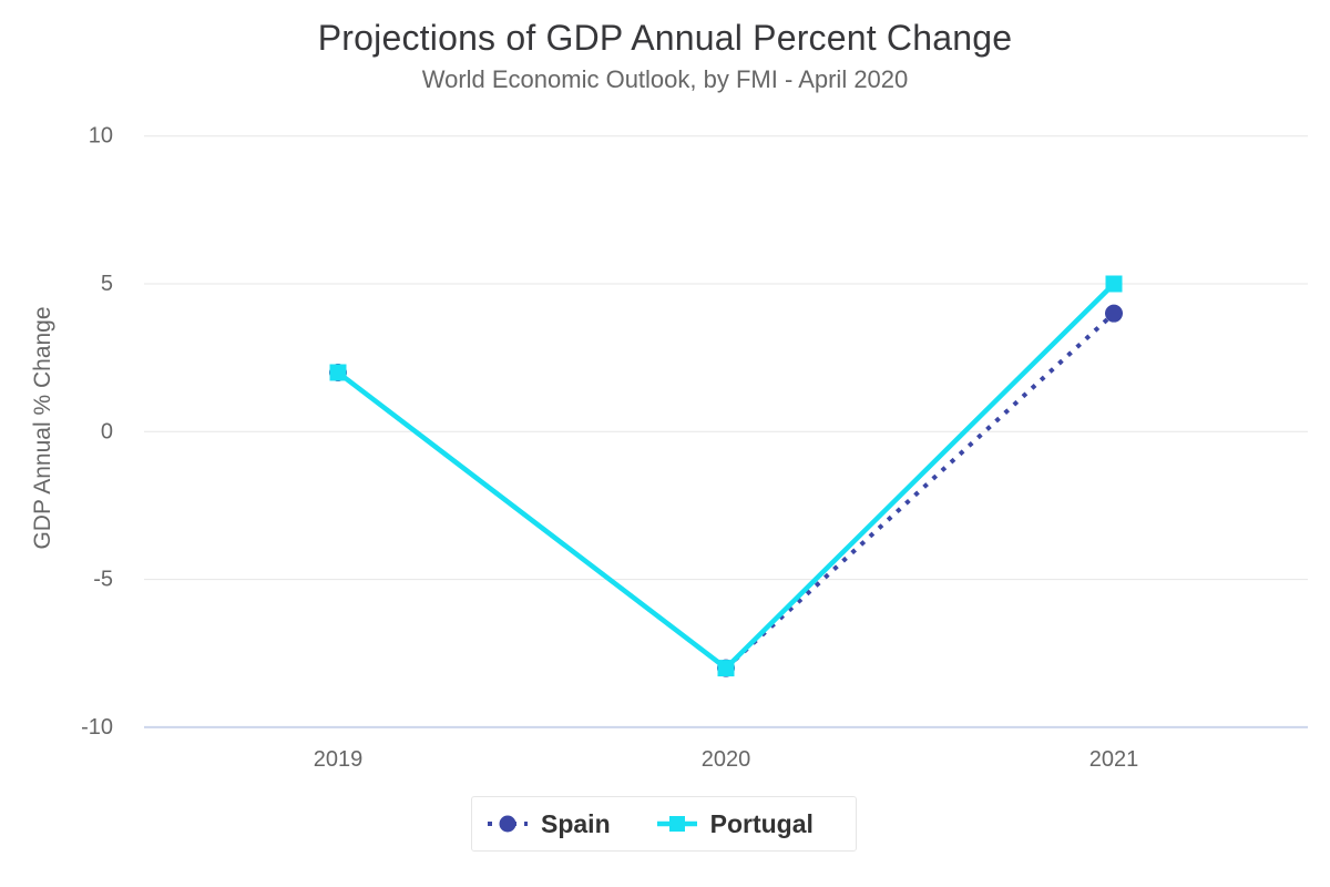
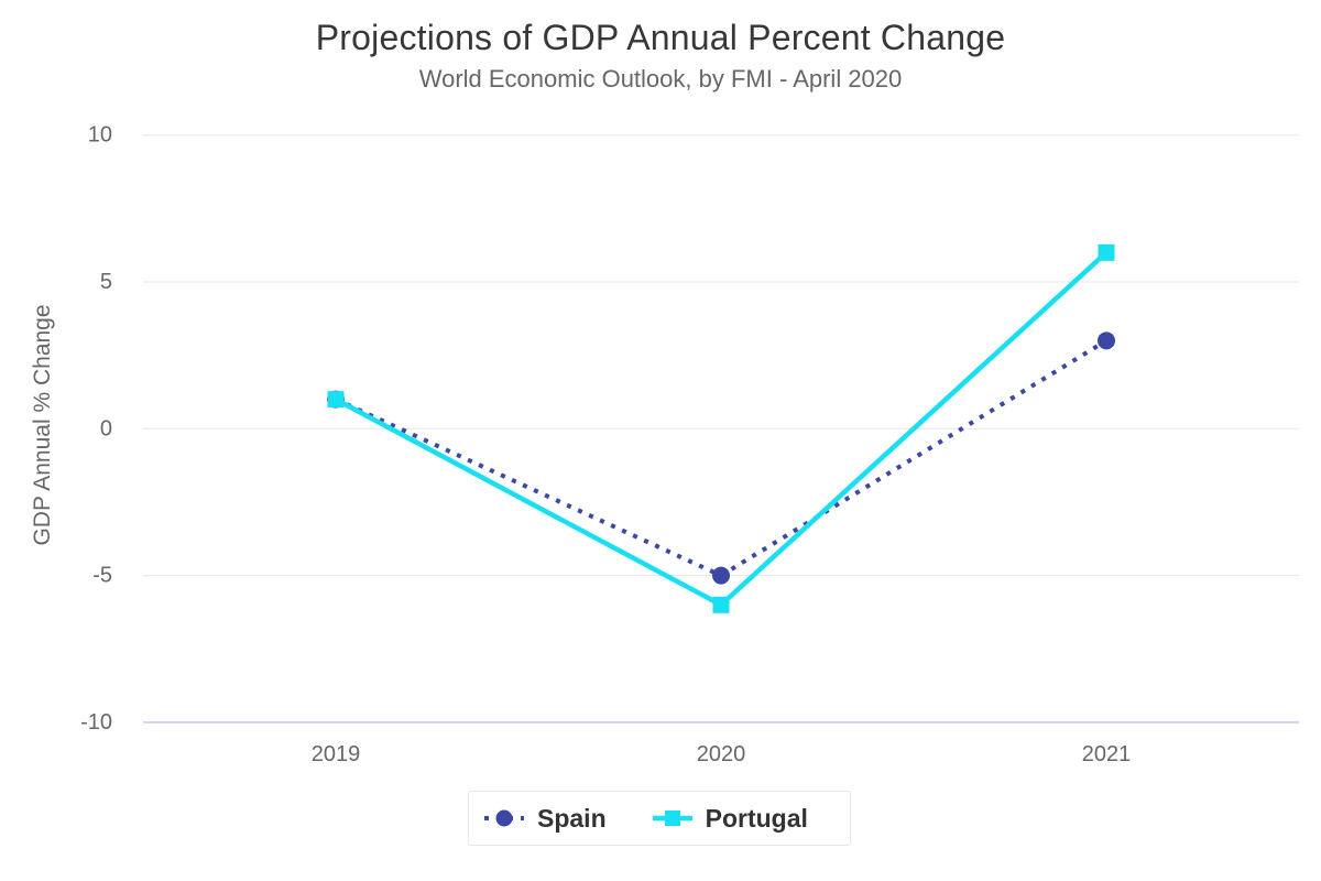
Spain/2019: 2 -> 1
Portugal/2019: 2 -> 1
Spain/2020: -8 -> -5
Portugal/2020: -8 -> -6
Spain/2021: 4 -> 3
Portugal/2021: 5 -> 6
